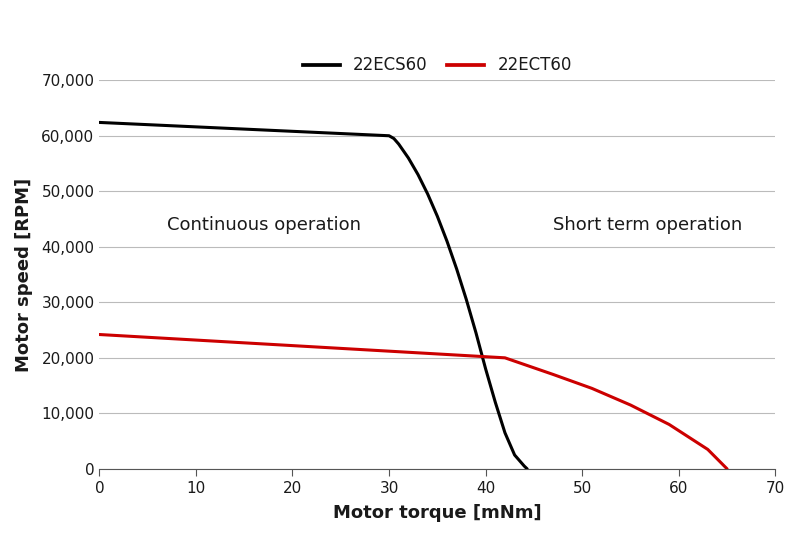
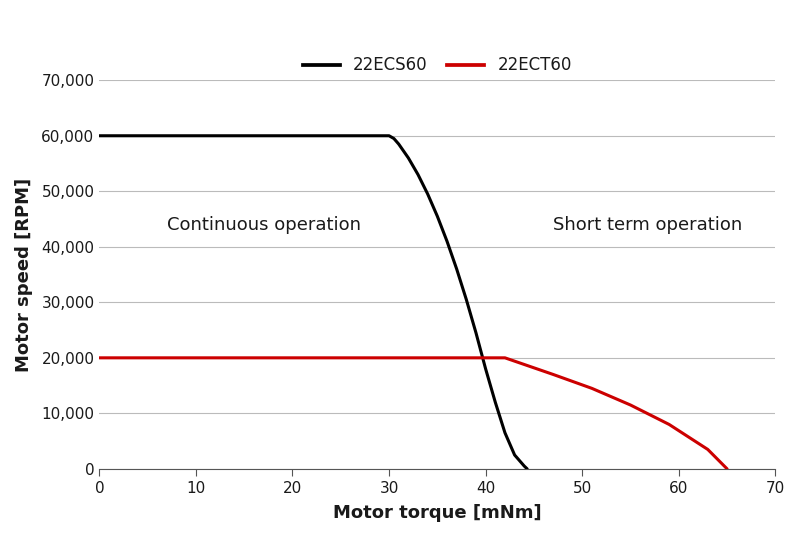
22ECS60/0: 62,400 -> 60,000
22ECT60/0: 24,200 -> 20,000
